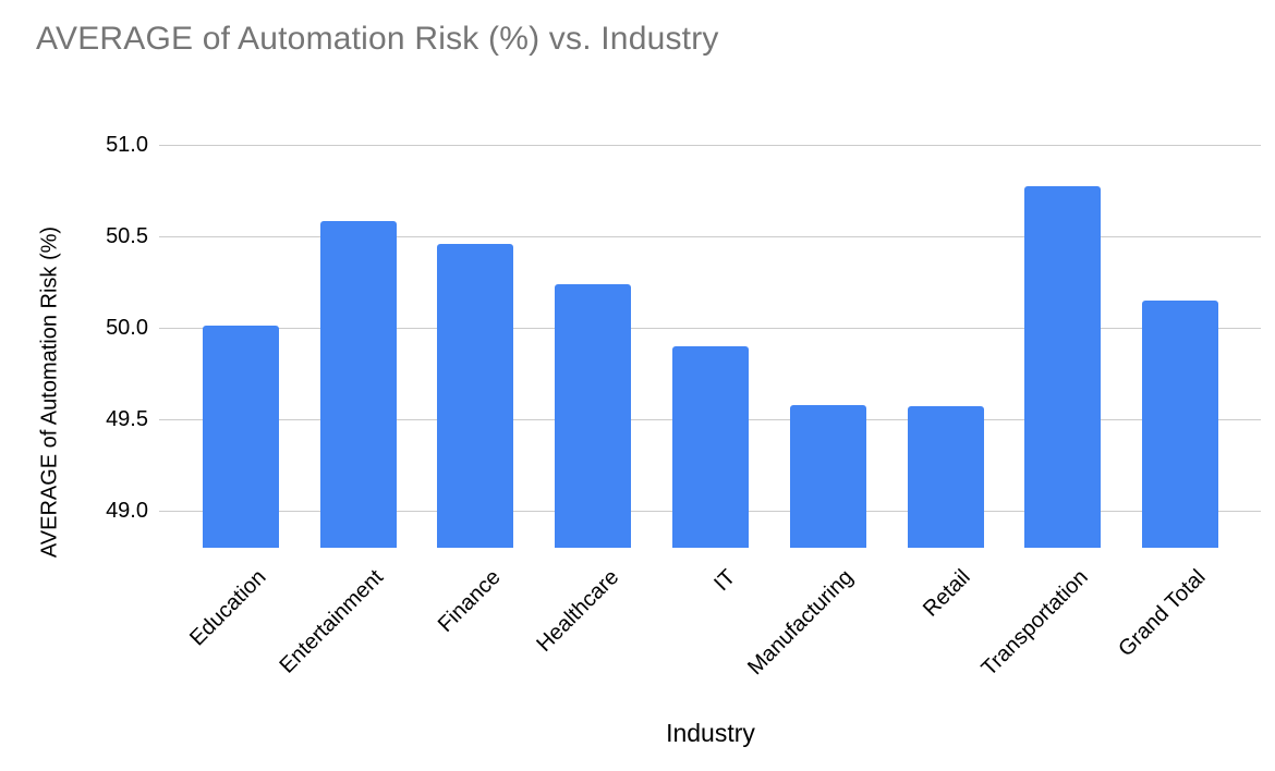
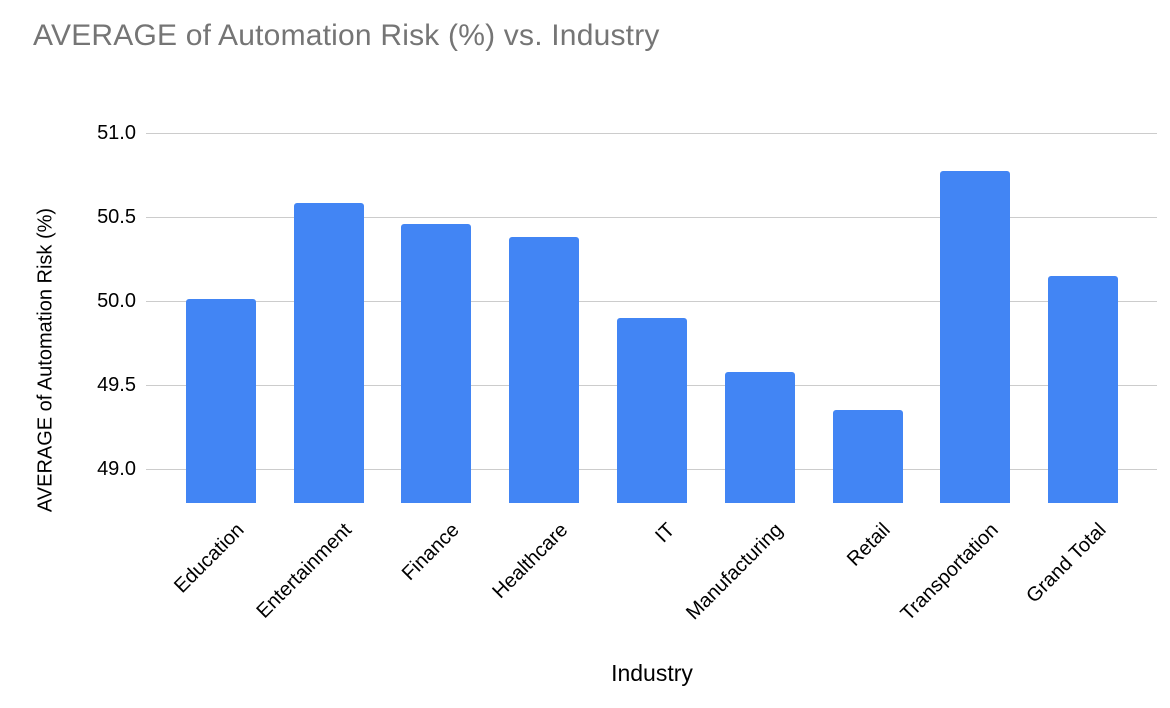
Healthcare: 50.24 -> 50.38
Retail: 49.57 -> 49.35
